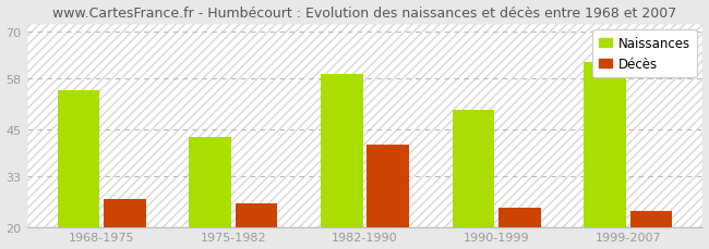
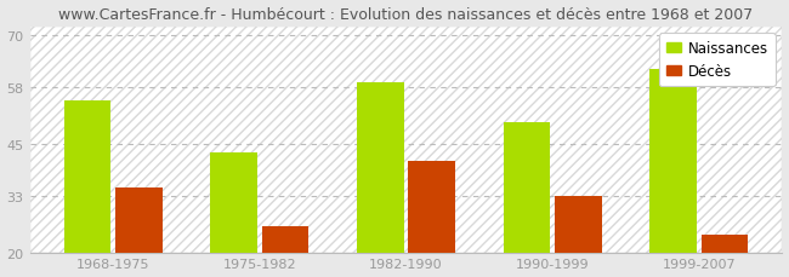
Décès/1968-1975: 27 -> 35
Décès/1990-1999: 25 -> 33
